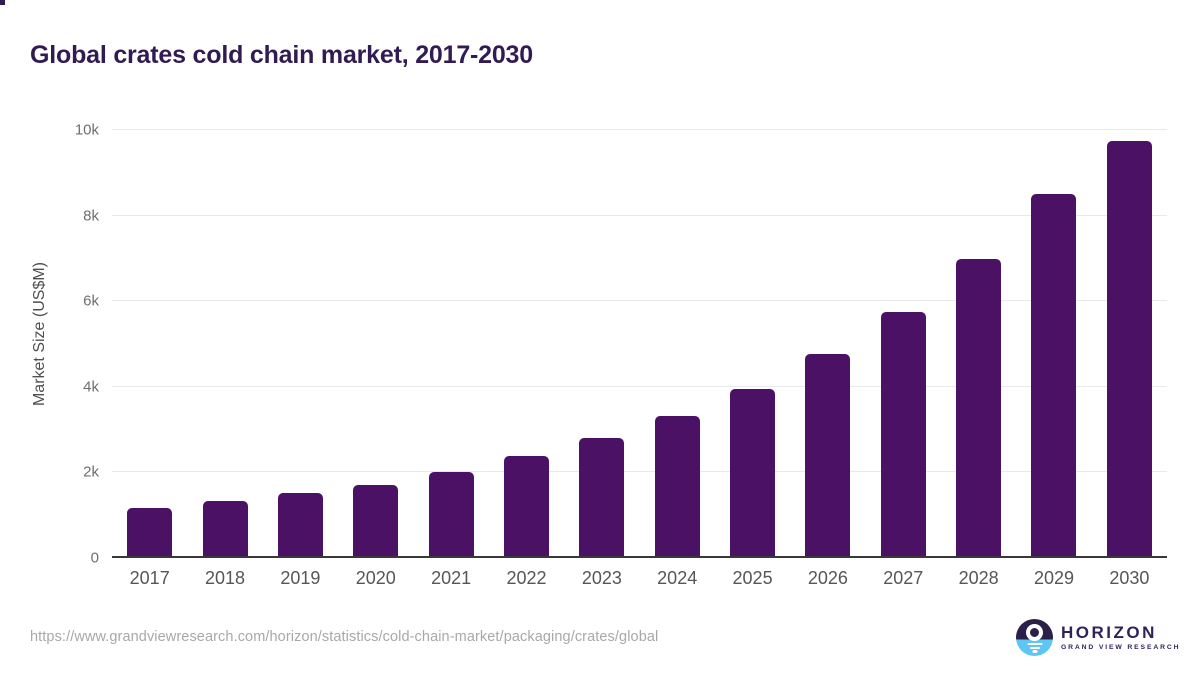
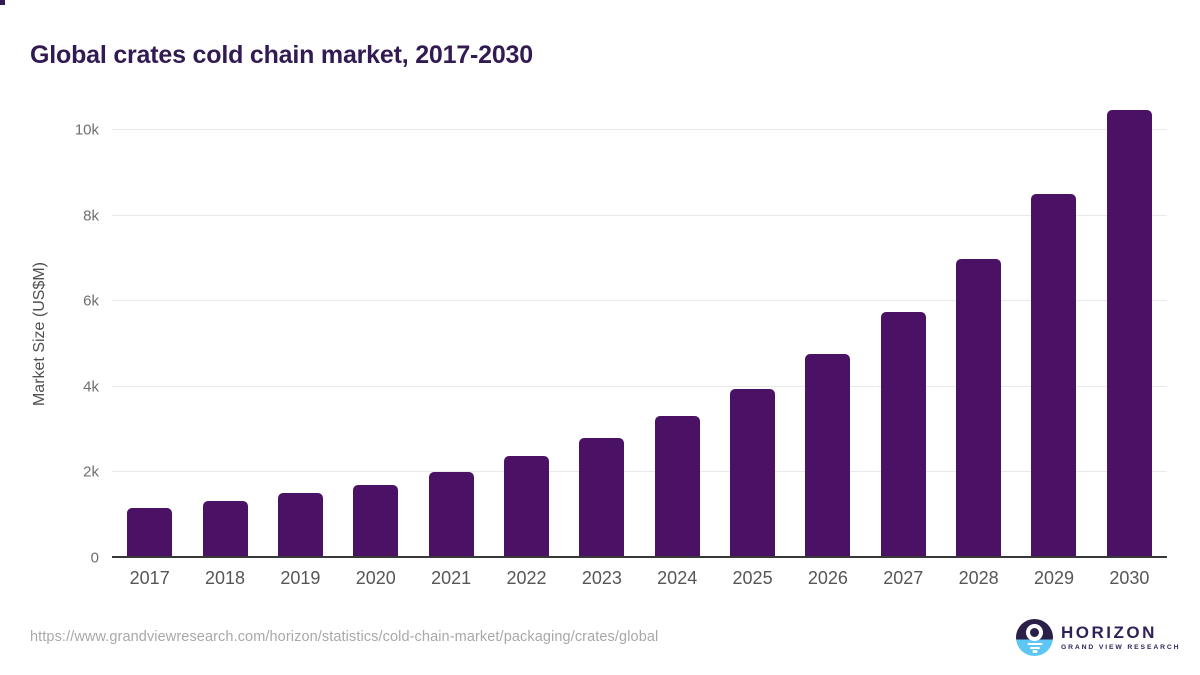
2030: 9.7k -> 10.4k
